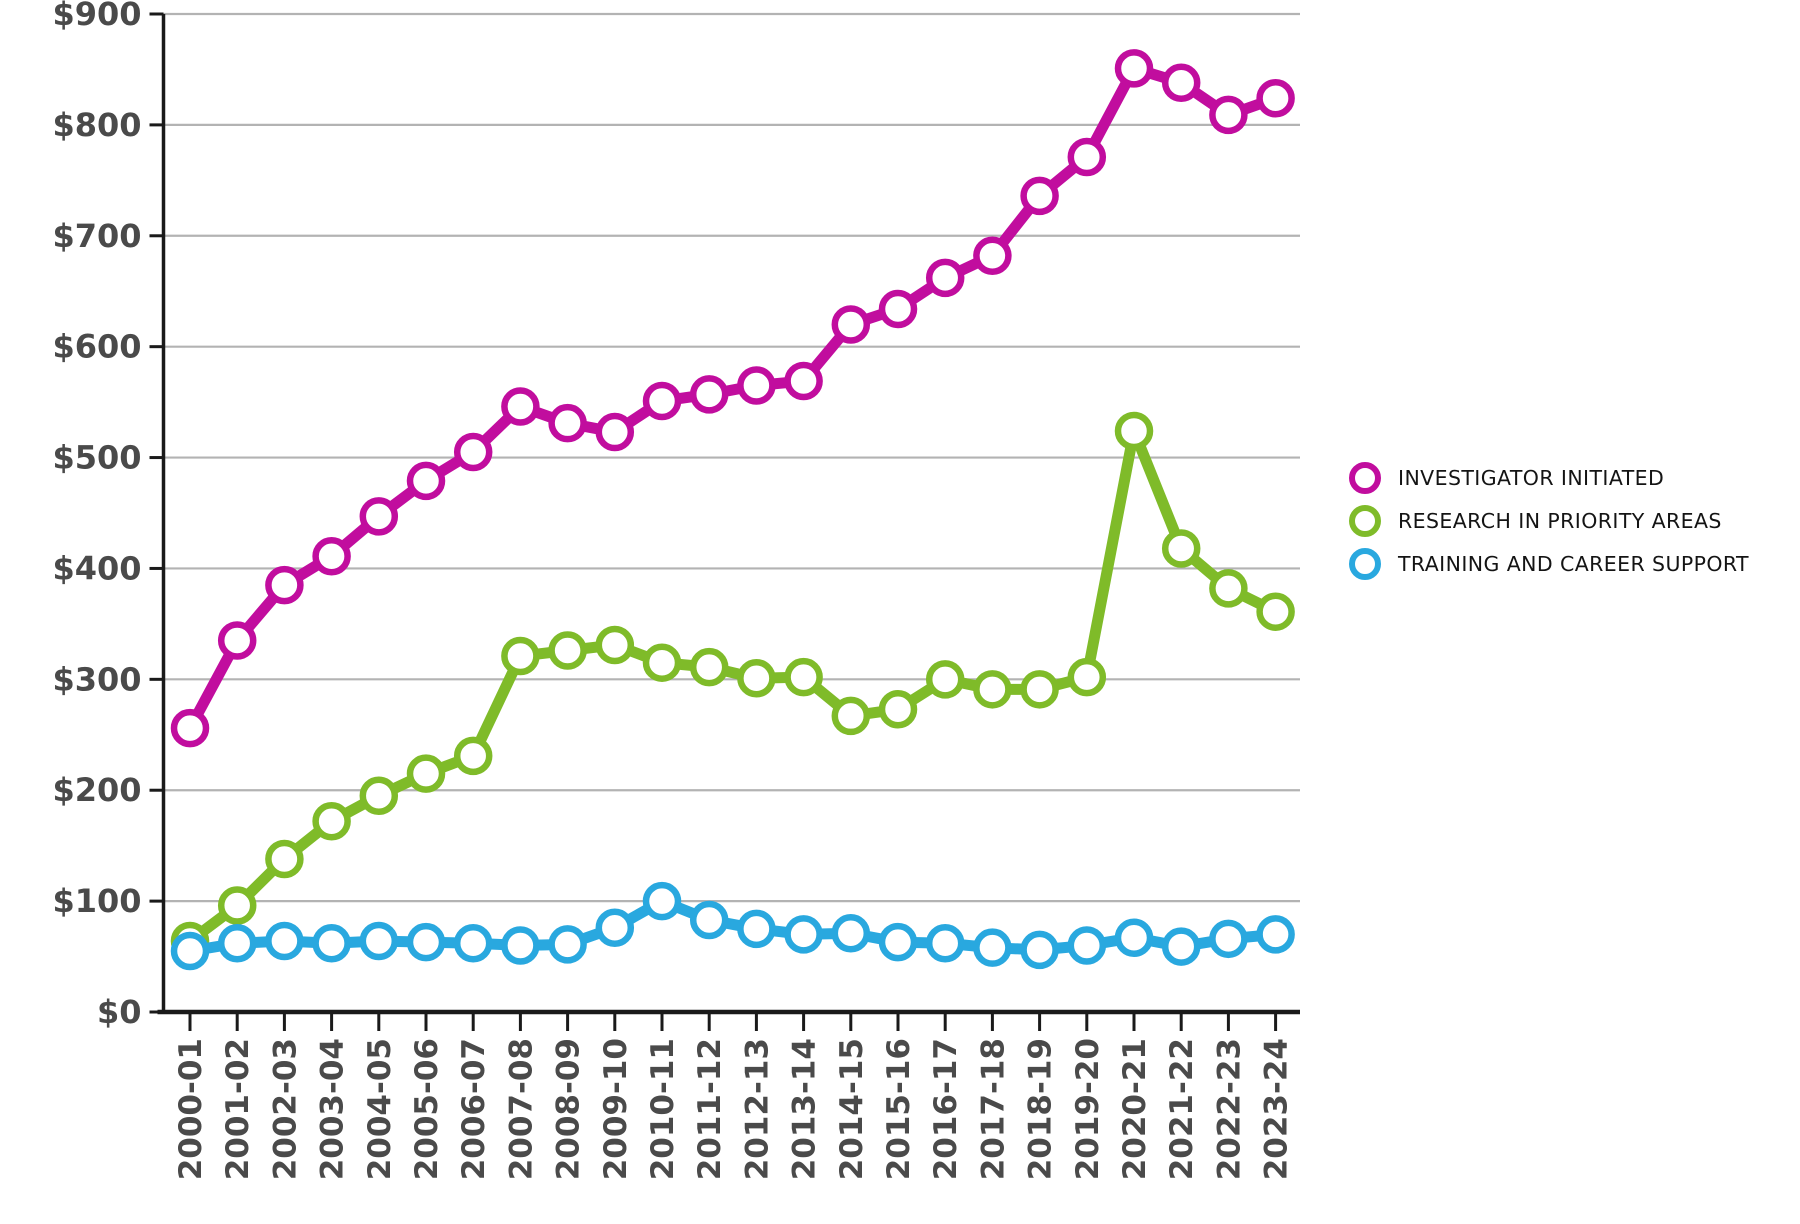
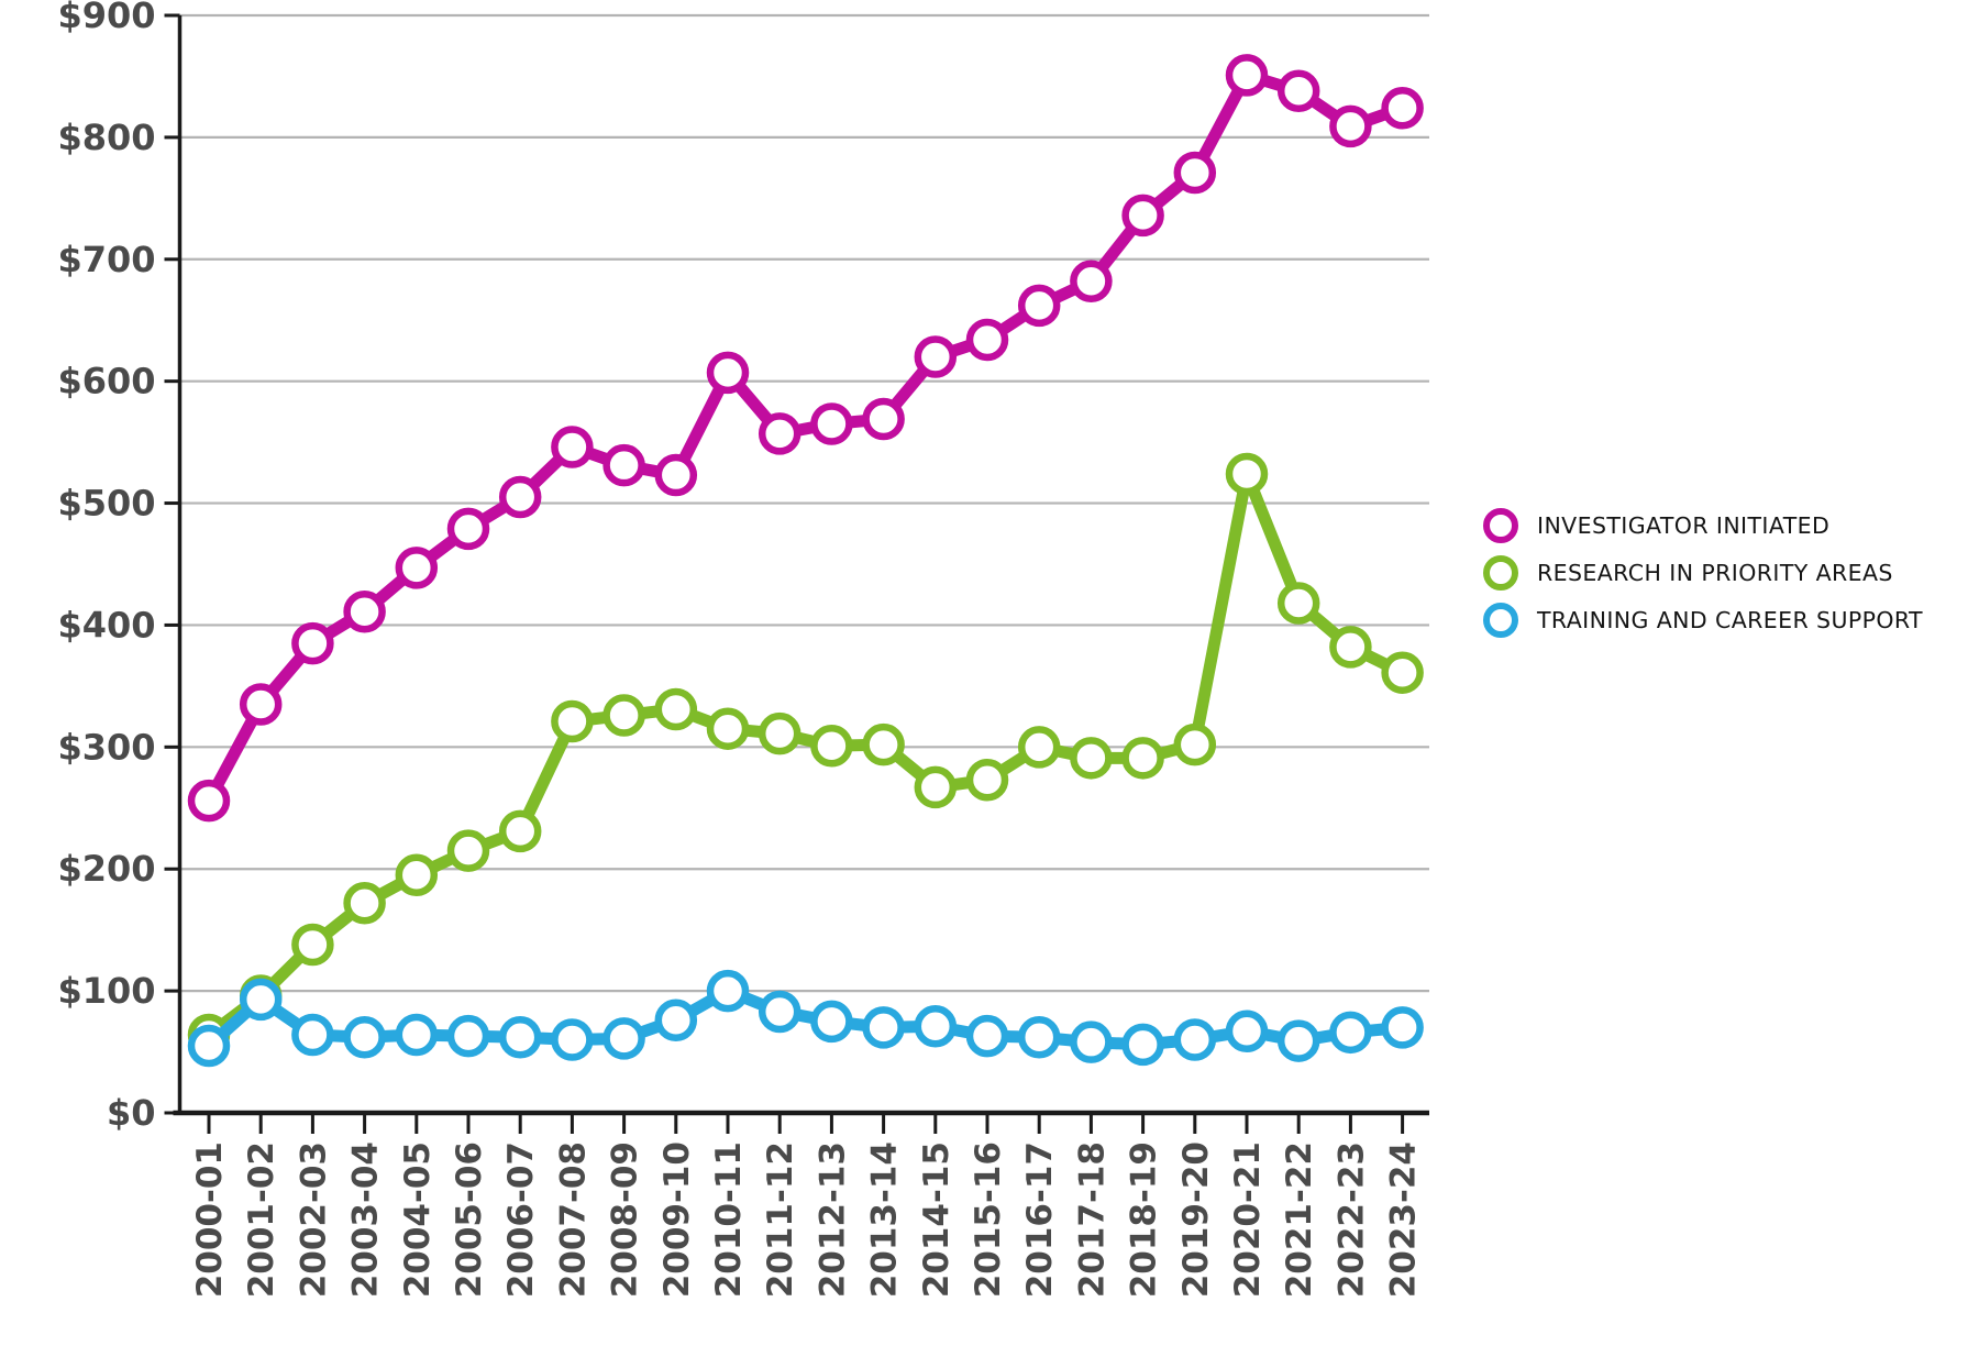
TRAINING AND CAREER SUPPORT/2001-02: $62 -> $93
INVESTIGATOR INITIATED/2010-11: $551 -> $607
